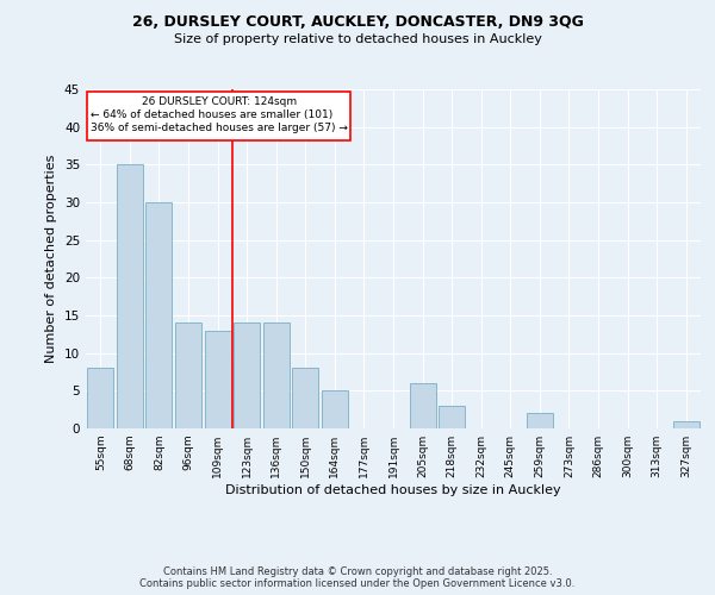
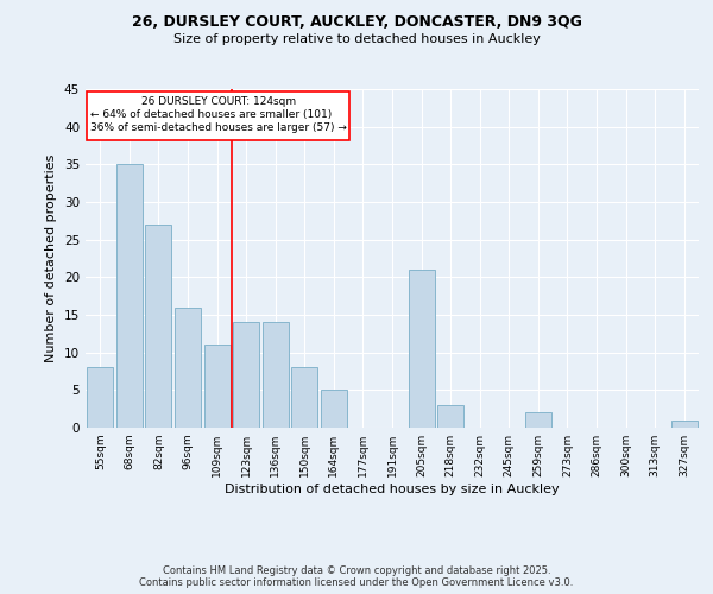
82sqm: 30 -> 27
96sqm: 14 -> 16
109sqm: 13 -> 11
205sqm: 6 -> 21
